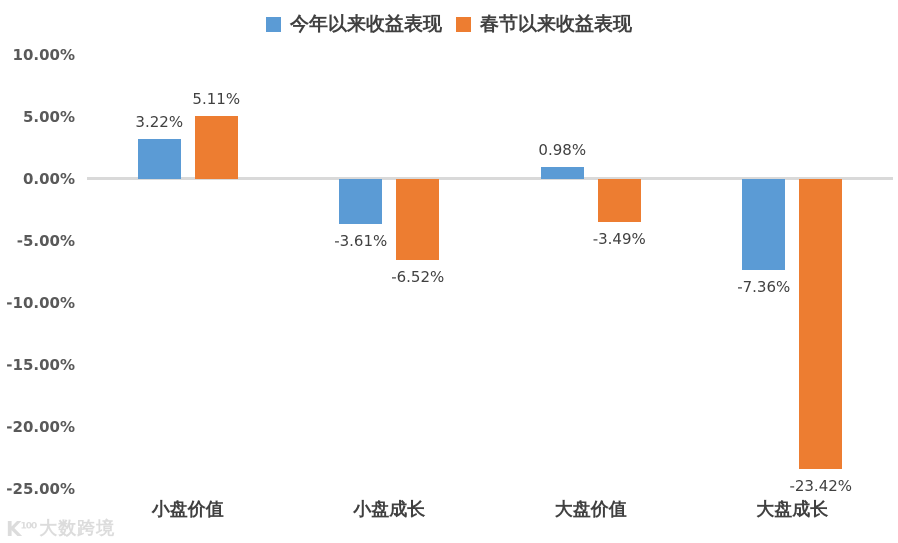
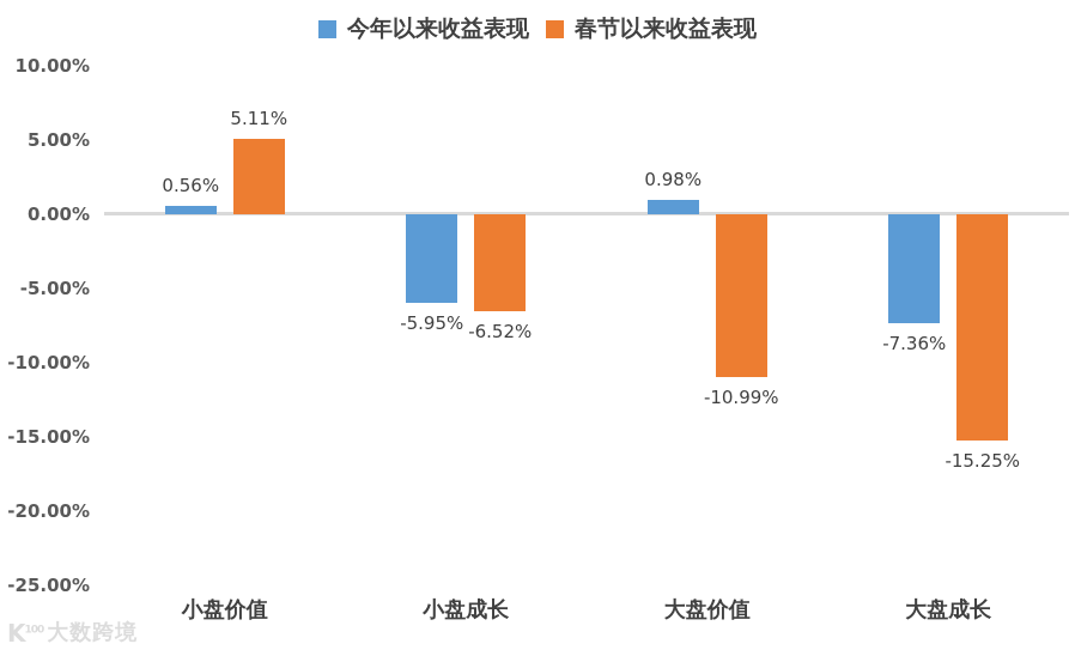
今年以来收益表现/小盘价值: 3.22% -> 0.56%
今年以来收益表现/小盘成长: -3.61% -> -5.95%
春节以来收益表现/大盘价值: -3.49% -> -10.99%
春节以来收益表现/大盘成长: -23.42% -> -15.25%
